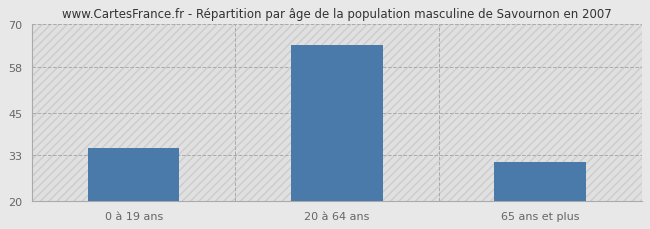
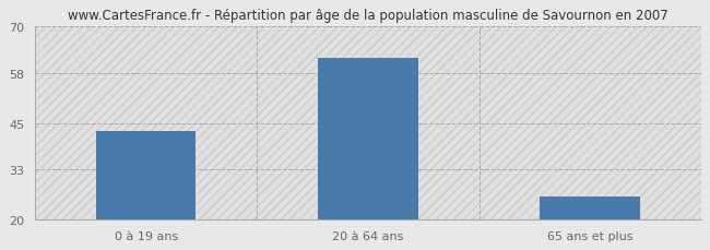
0 à 19 ans: 35 -> 43
20 à 64 ans: 64 -> 62
65 ans et plus: 31 -> 26
